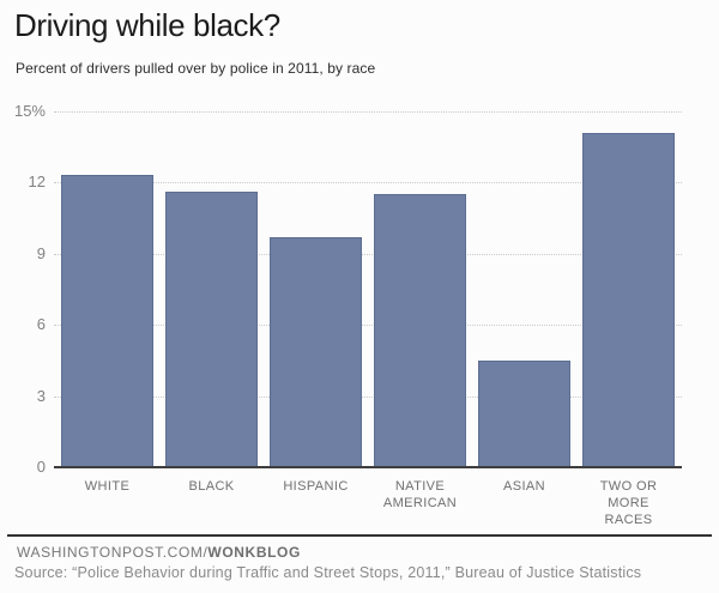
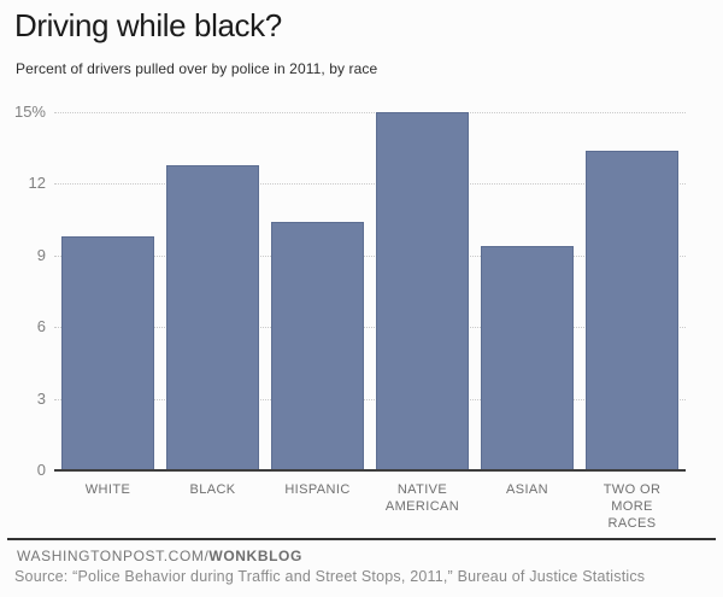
WHITE: 12.3% -> 9.8%
BLACK: 11.6% -> 12.8%
HISPANIC: 9.7% -> 10.4%
NATIVE AMERICAN: 11.5% -> 15.0%
ASIAN: 4.5% -> 9.4%
TWO OR MORE RACES: 14.1% -> 13.4%
